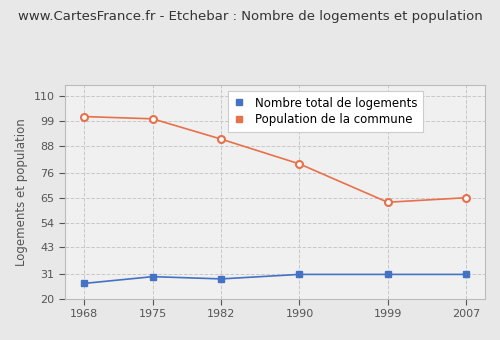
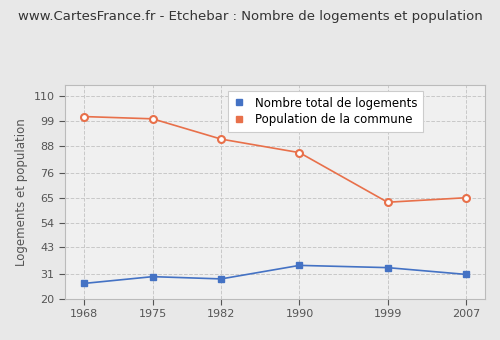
Nombre total de logements/1990: 31 -> 35
Population de la commune/1990: 80 -> 85
Nombre total de logements/1999: 31 -> 34
